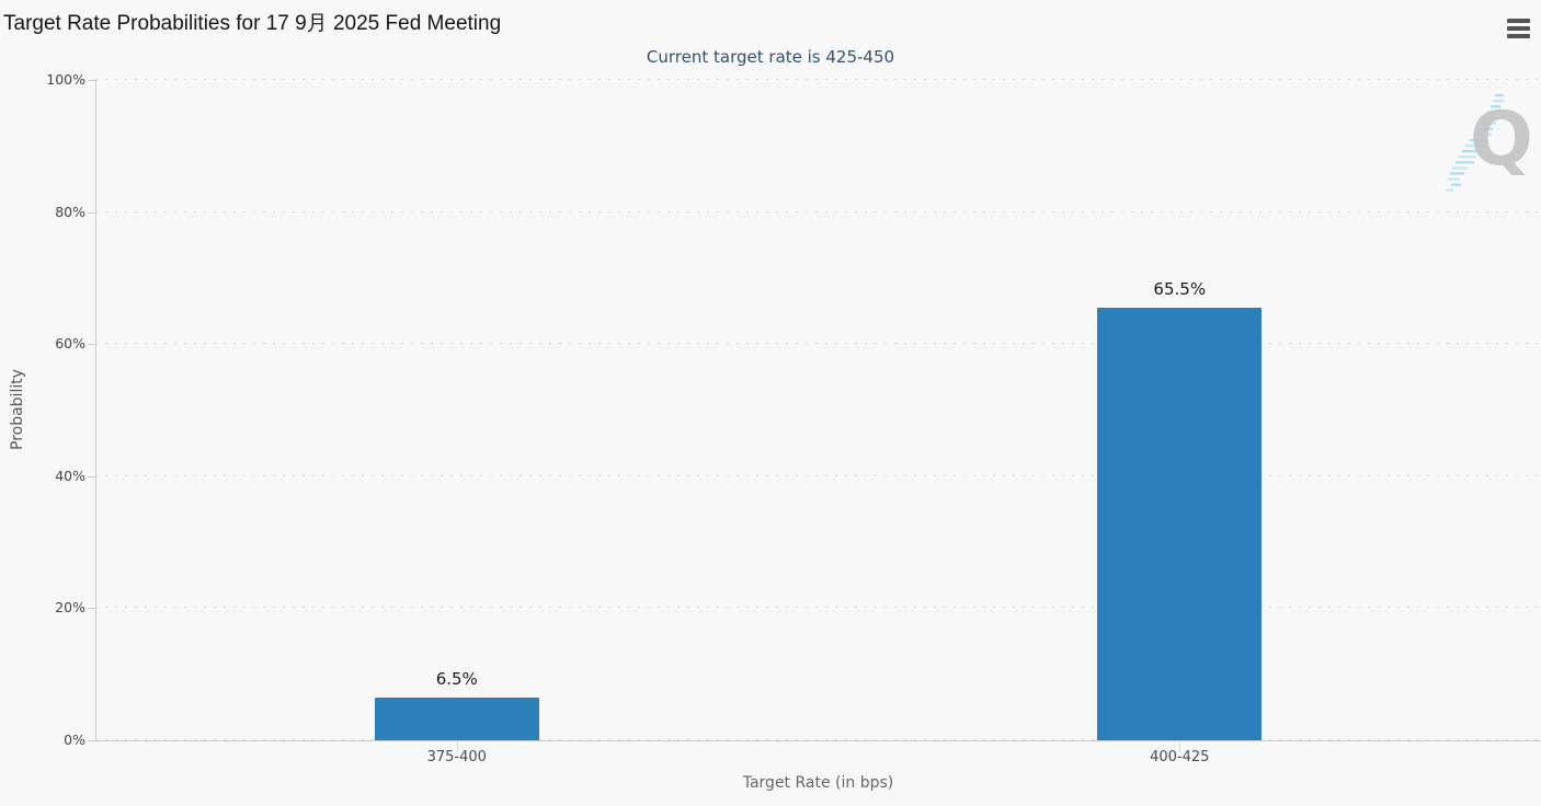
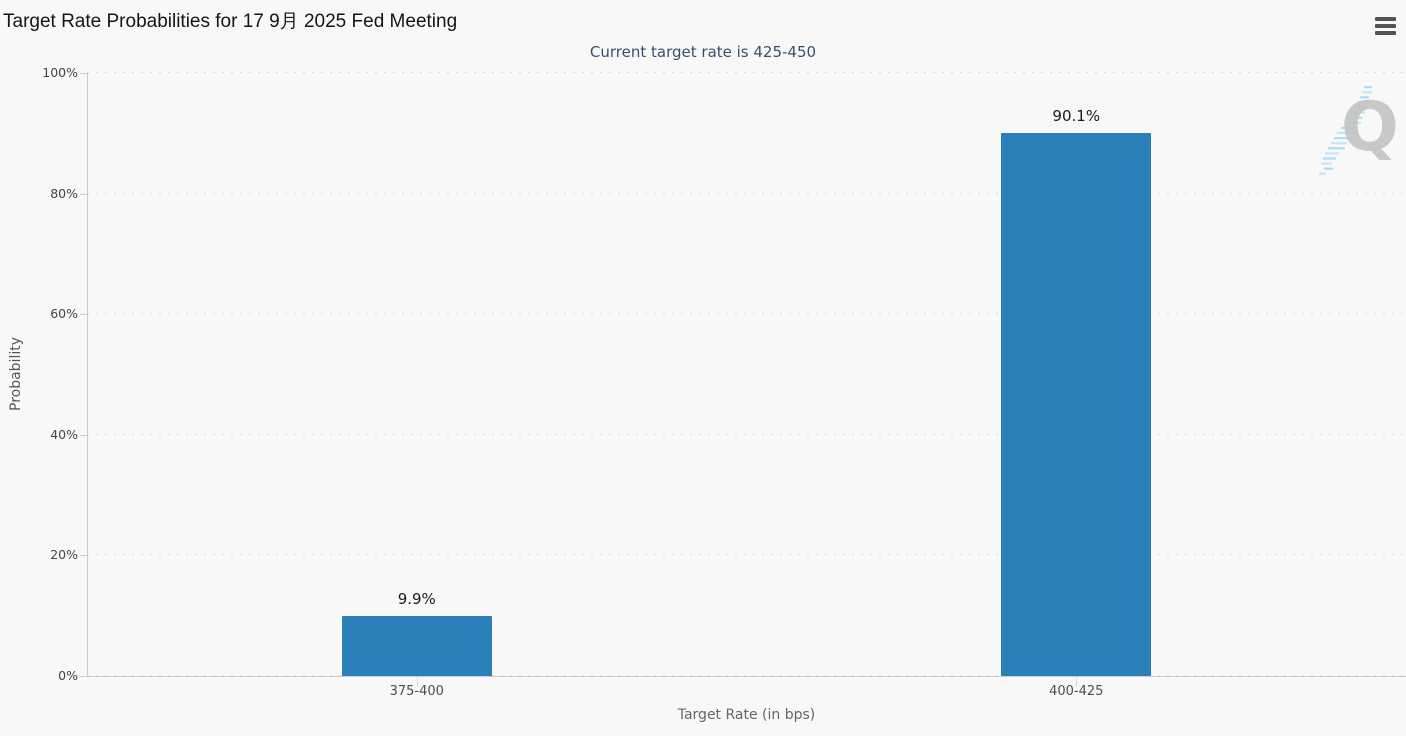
375-400: 6.5% -> 9.9%
400-425: 65.5% -> 90.1%
